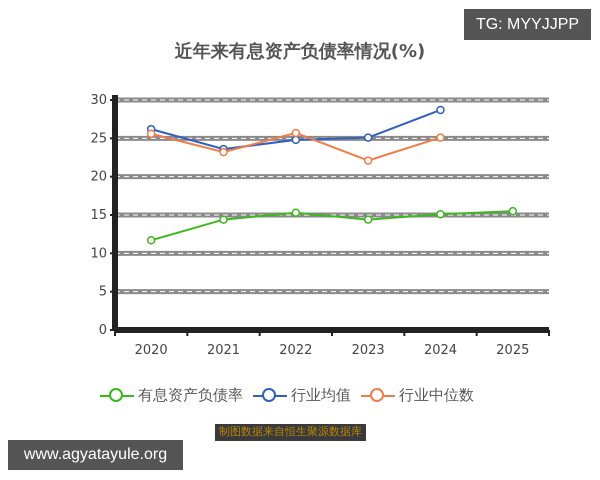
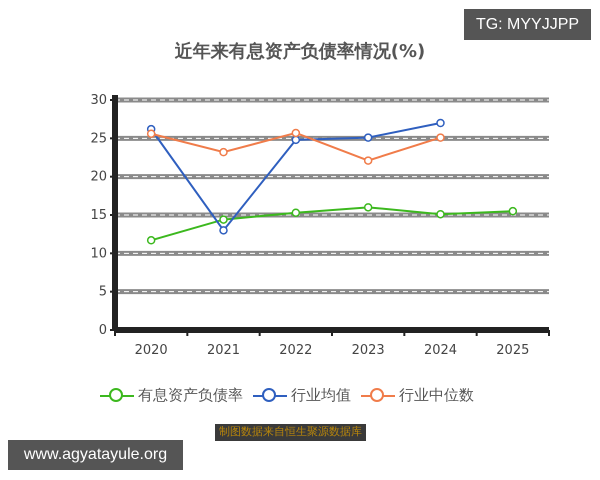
行业均值/2021: 24 -> 13
有息资产负债率/2023: 14 -> 16
行业均值/2024: 29 -> 27
